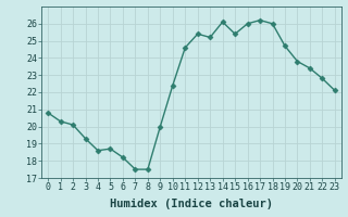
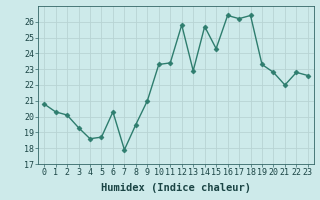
6: 18.2 -> 20.3
7: 17.5 -> 17.9
8: 17.5 -> 19.5
9: 20.0 -> 21.0
10: 22.4 -> 23.3
11: 24.6 -> 23.4
12: 25.4 -> 25.8
13: 25.2 -> 22.9
14: 26.1 -> 25.7
15: 25.4 -> 24.3
16: 26.0 -> 26.4
18: 26.0 -> 26.4
19: 24.7 -> 23.3
20: 23.8 -> 22.8
21: 23.4 -> 22.0
23: 22.1 -> 22.6
